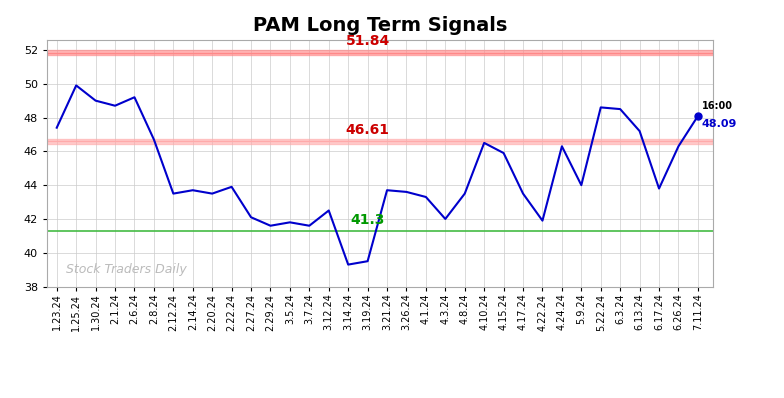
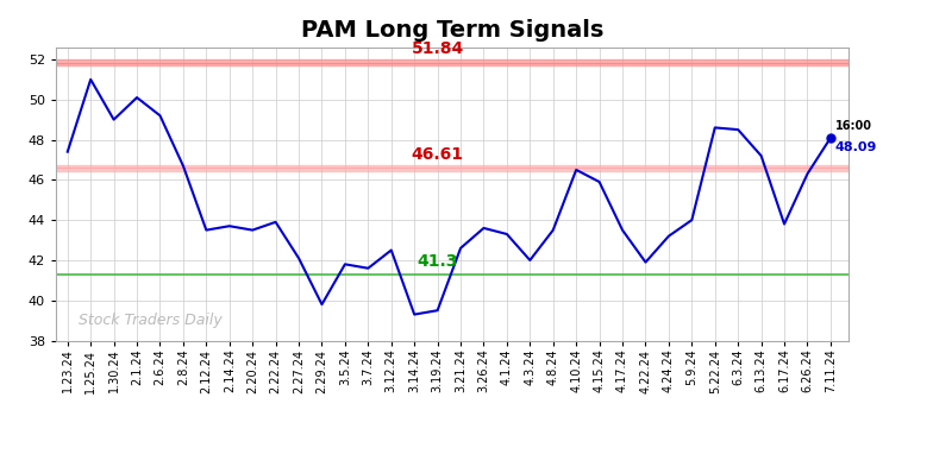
1.25.24: 49.9 -> 51.0
2.1.24: 48.7 -> 50.1
2.29.24: 41.6 -> 39.8
3.21.24: 43.7 -> 42.6
4.24.24: 46.3 -> 43.2
